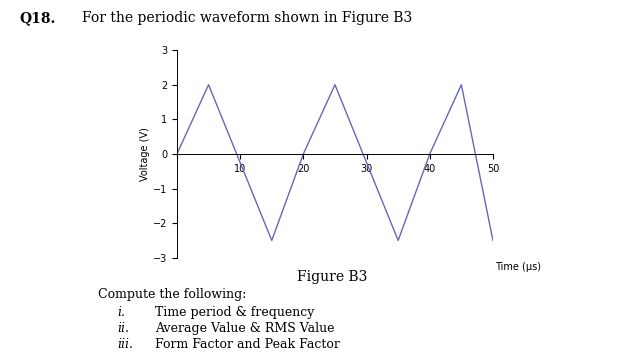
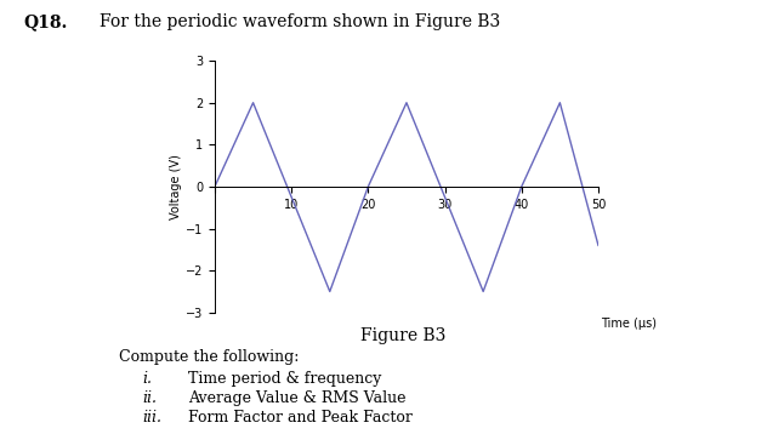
50: -2.5 -> -1.4
